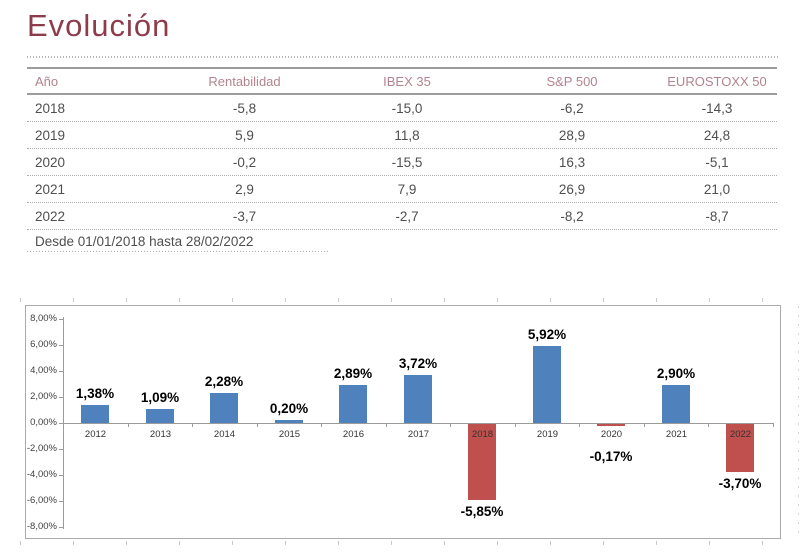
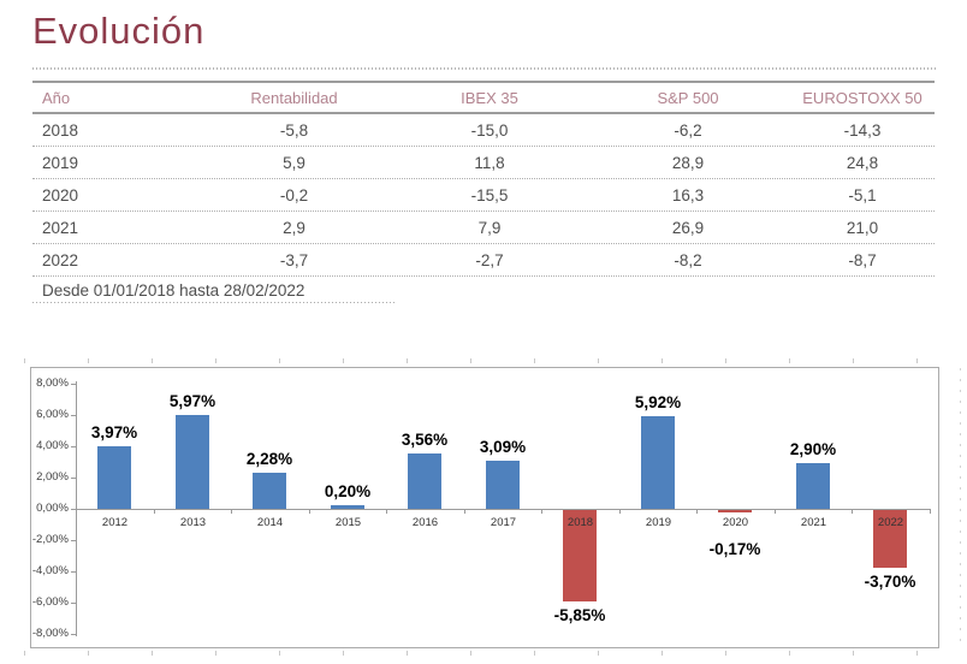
2012: 1,38% -> 3,97%
2013: 1,09% -> 5,97%
2016: 2,89% -> 3,56%
2017: 3,72% -> 3,09%
